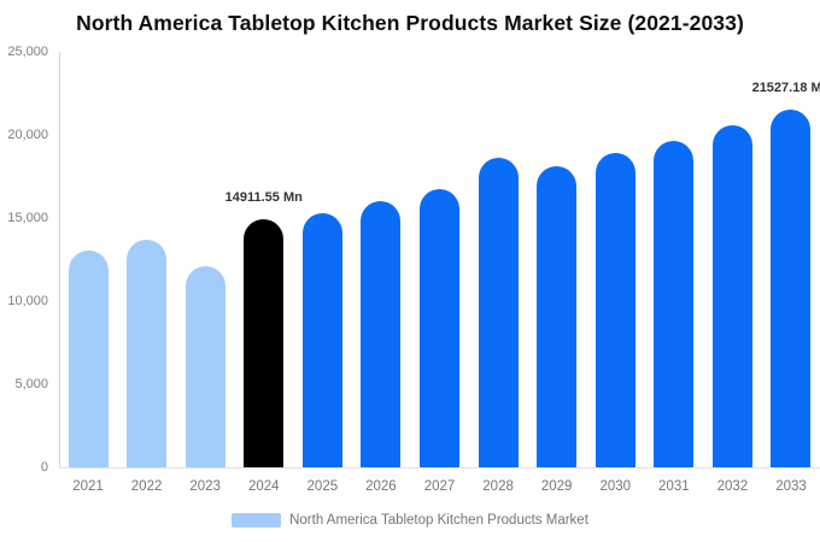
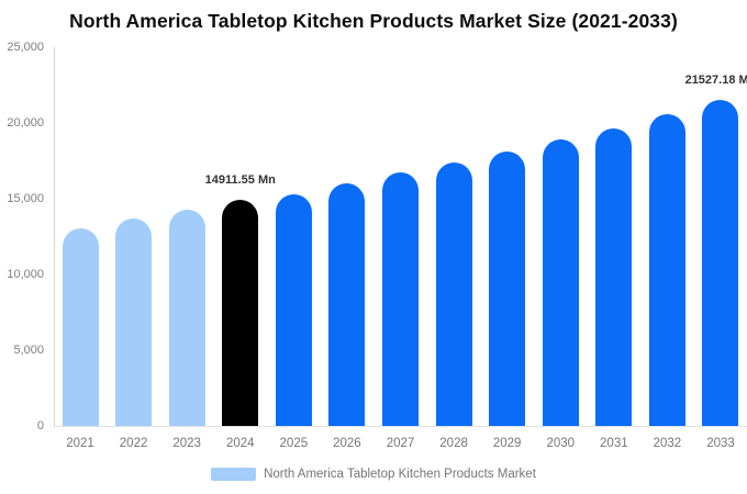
2023: 12100 -> 14300
2028: 18600 -> 17400
